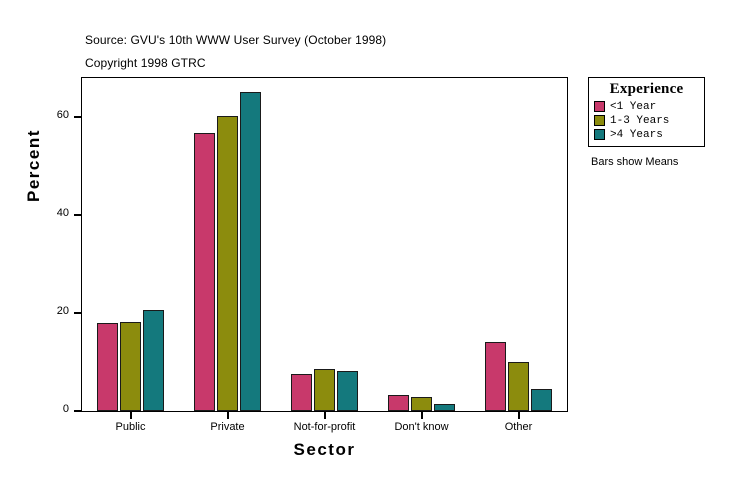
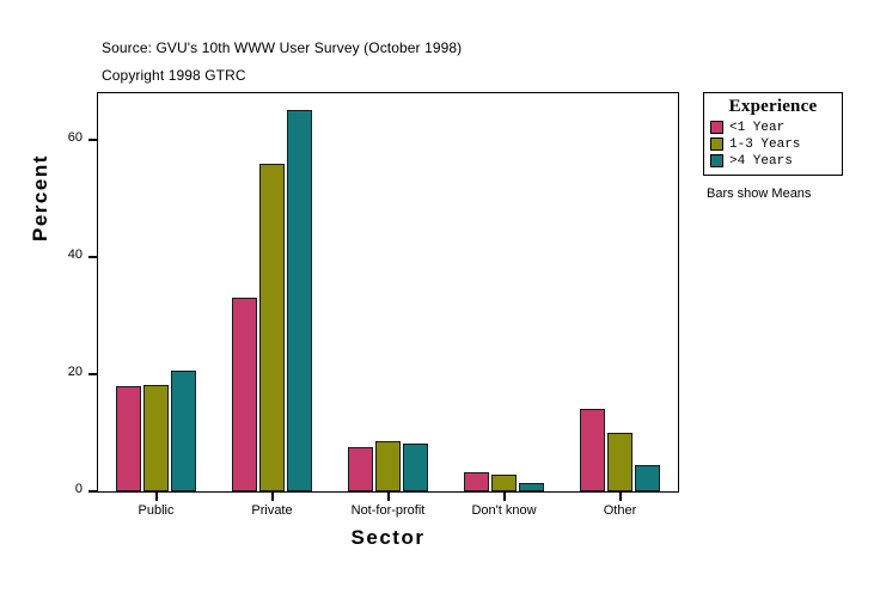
<1 Year/Private: 57 -> 33
1-3 Years/Private: 60 -> 56
